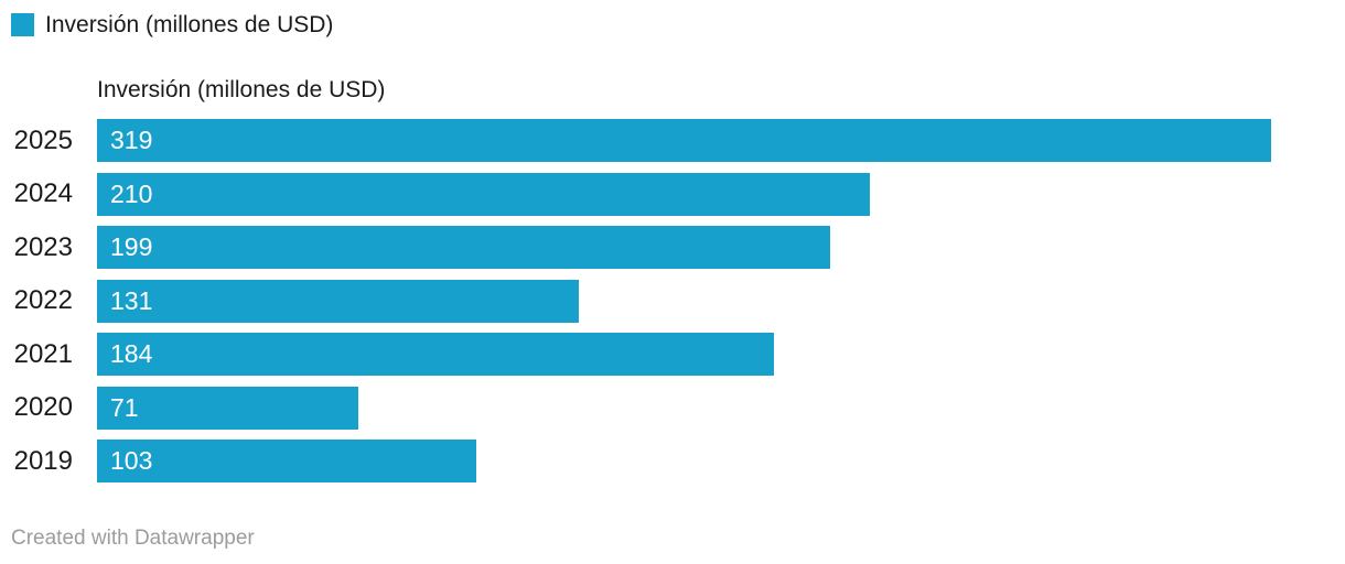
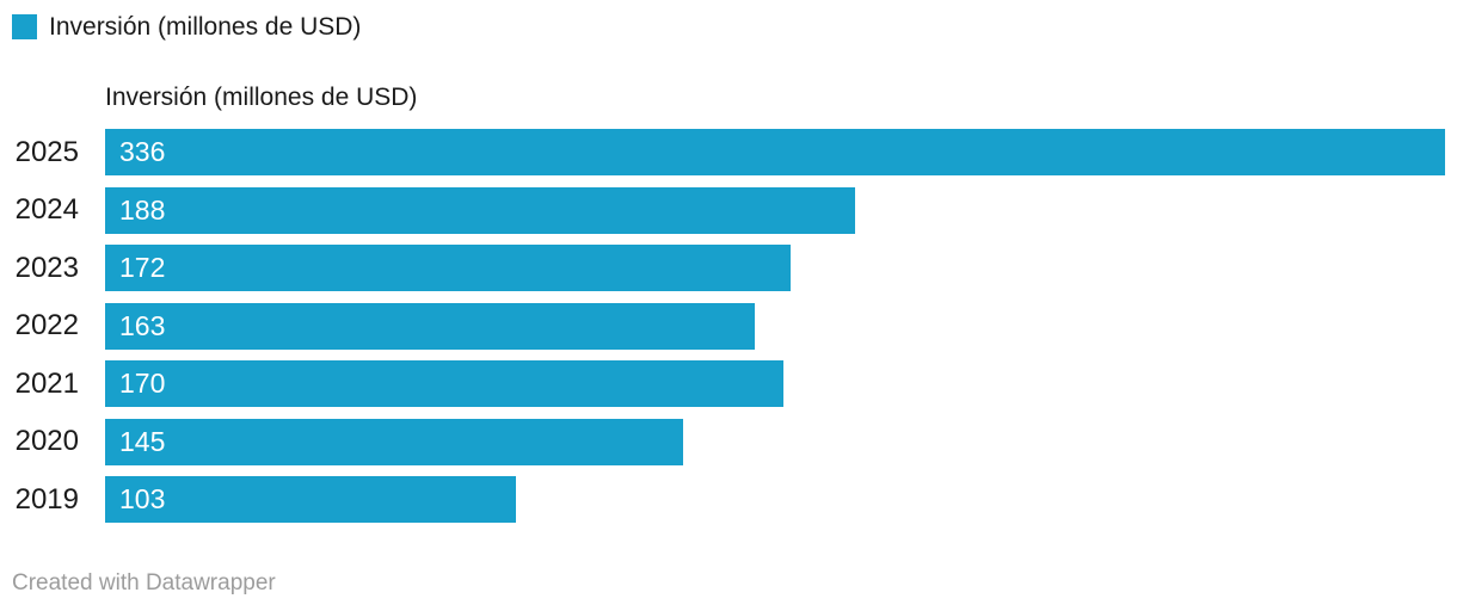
2025: 319 -> 336
2024: 210 -> 188
2023: 199 -> 172
2022: 131 -> 163
2021: 184 -> 170
2020: 71 -> 145
